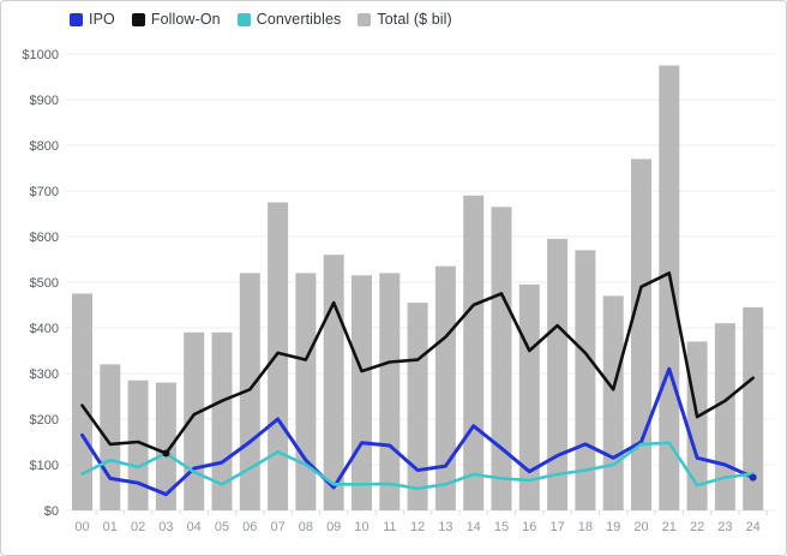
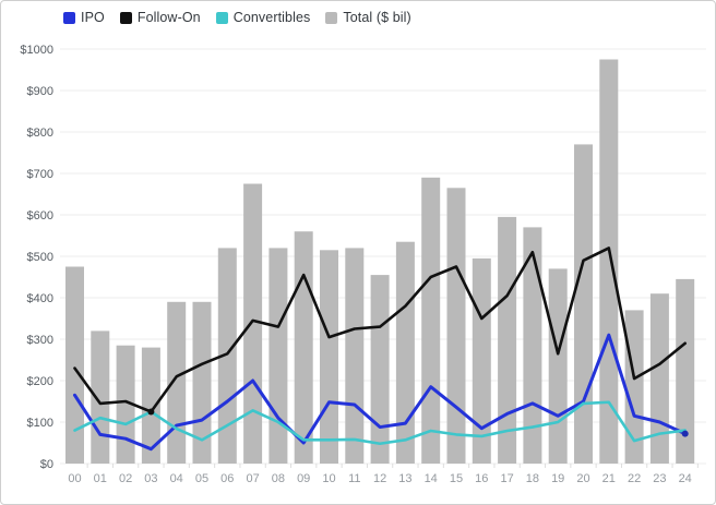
Follow-On/18: $340 -> $510
